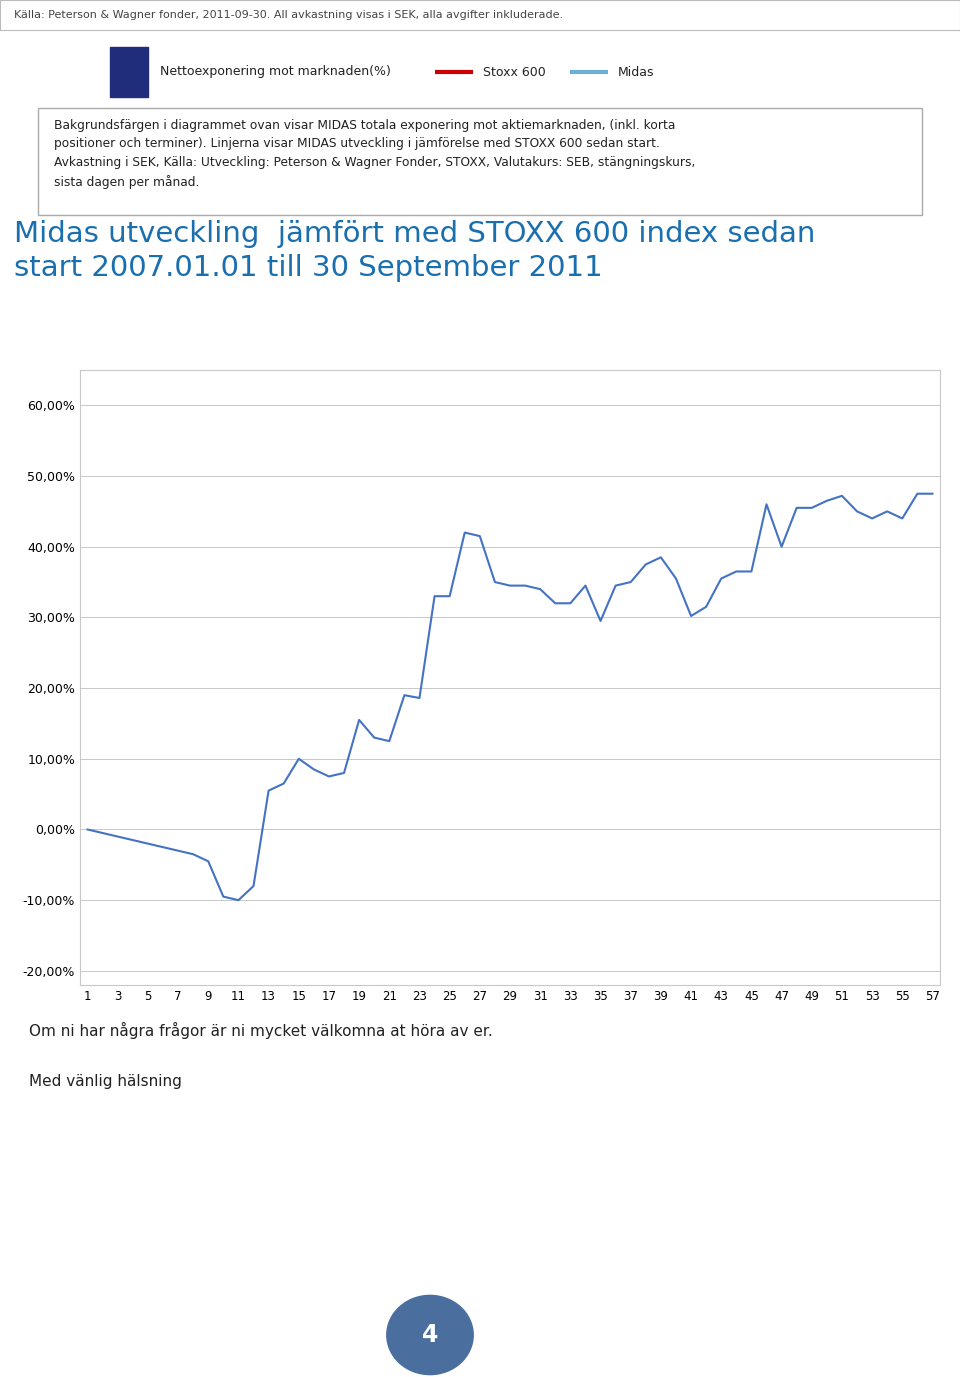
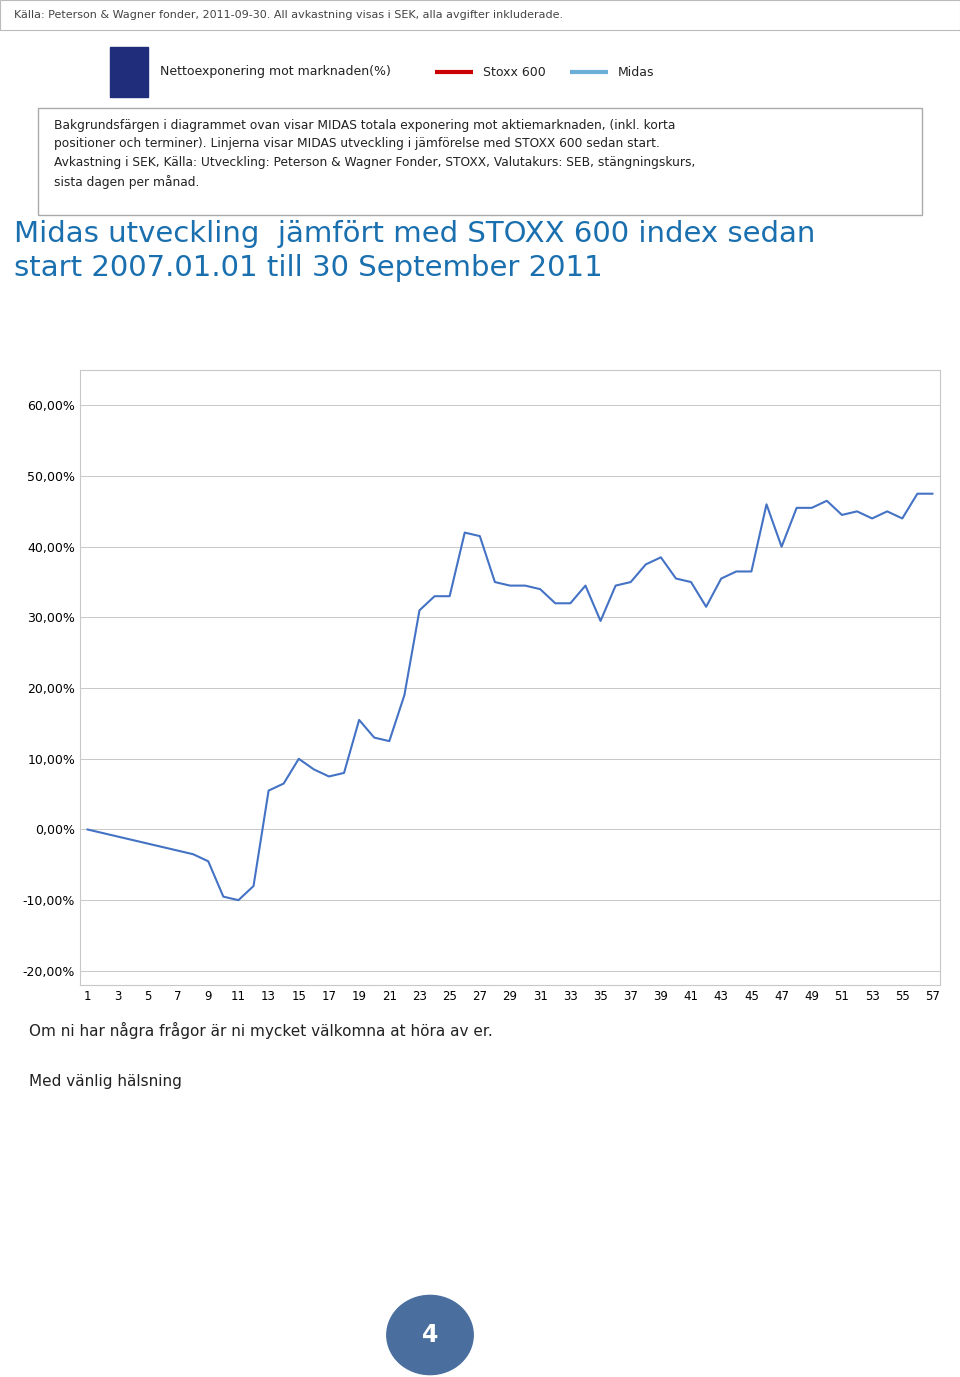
23: 18,6% -> 31,0%
41: 30,2% -> 35,0%
51: 47,2% -> 44,5%
